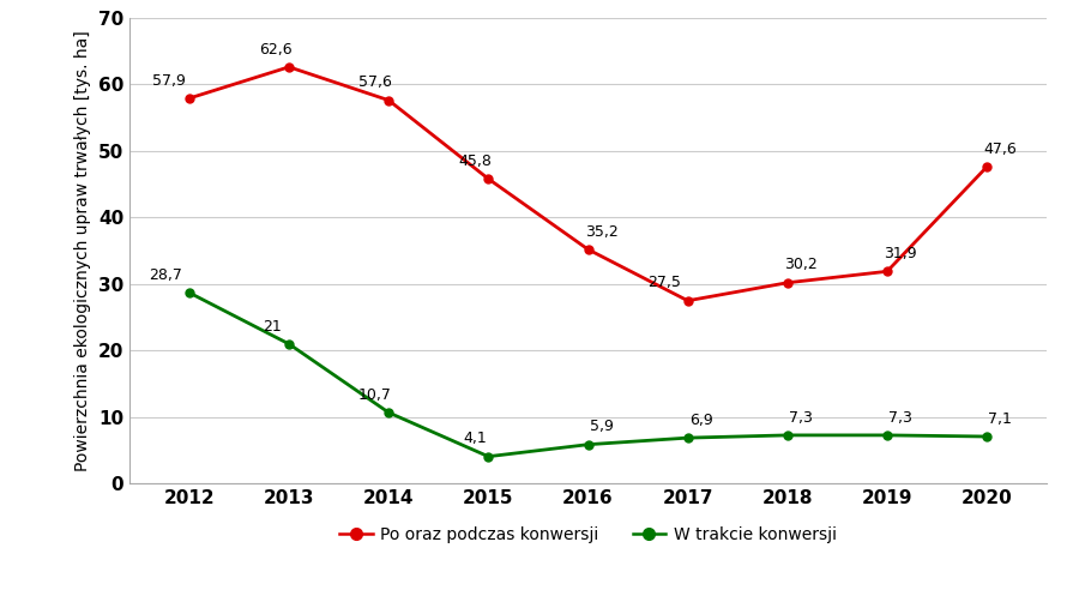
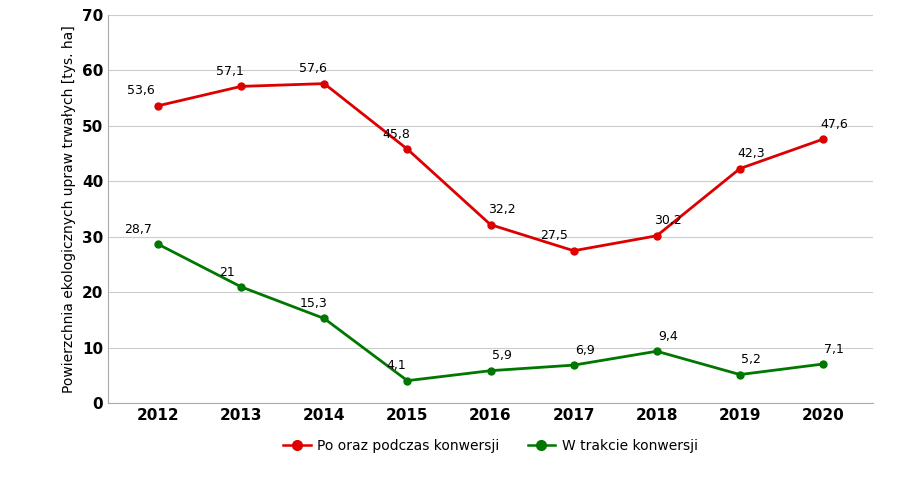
Po oraz podczas konwersji/2012: 57,9 -> 53,6
Po oraz podczas konwersji/2013: 62,6 -> 57,1
W trakcie konwersji/2014: 10,7 -> 15,3
Po oraz podczas konwersji/2016: 35,2 -> 32,2
W trakcie konwersji/2018: 7,3 -> 9,4
Po oraz podczas konwersji/2019: 31,9 -> 42,3
W trakcie konwersji/2019: 7,3 -> 5,2
